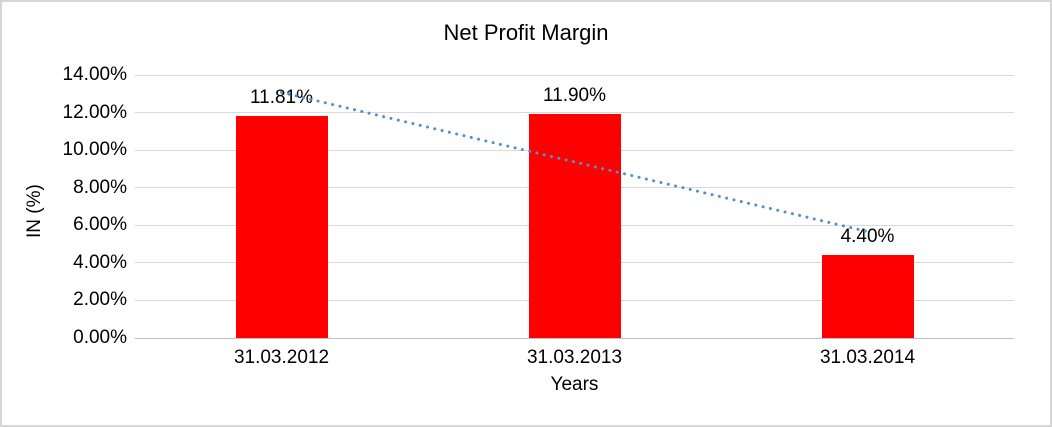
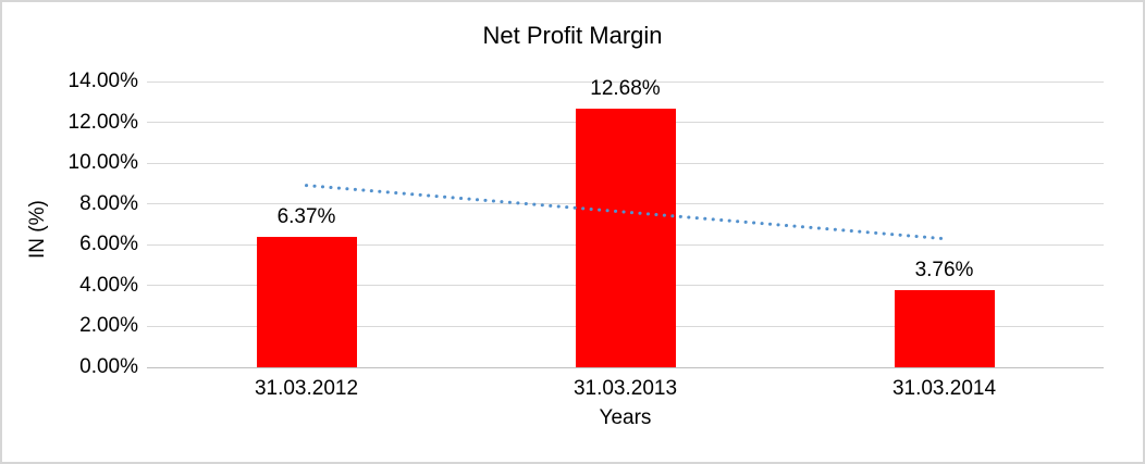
31.03.2012: 11.81% -> 6.37%
31.03.2013: 11.90% -> 12.68%
31.03.2014: 4.40% -> 3.76%
